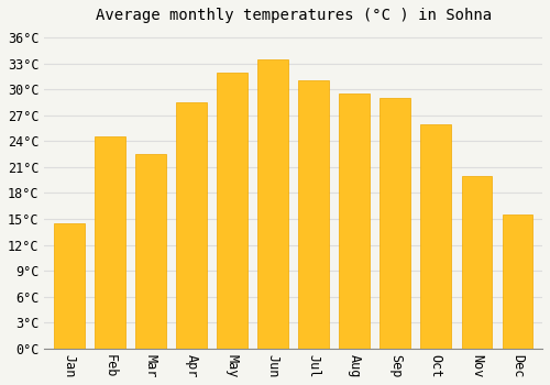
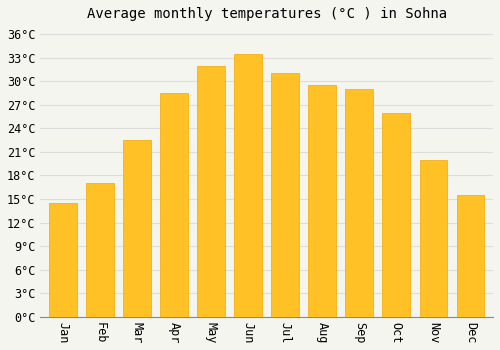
Feb: 24.6°C -> 17.0°C
